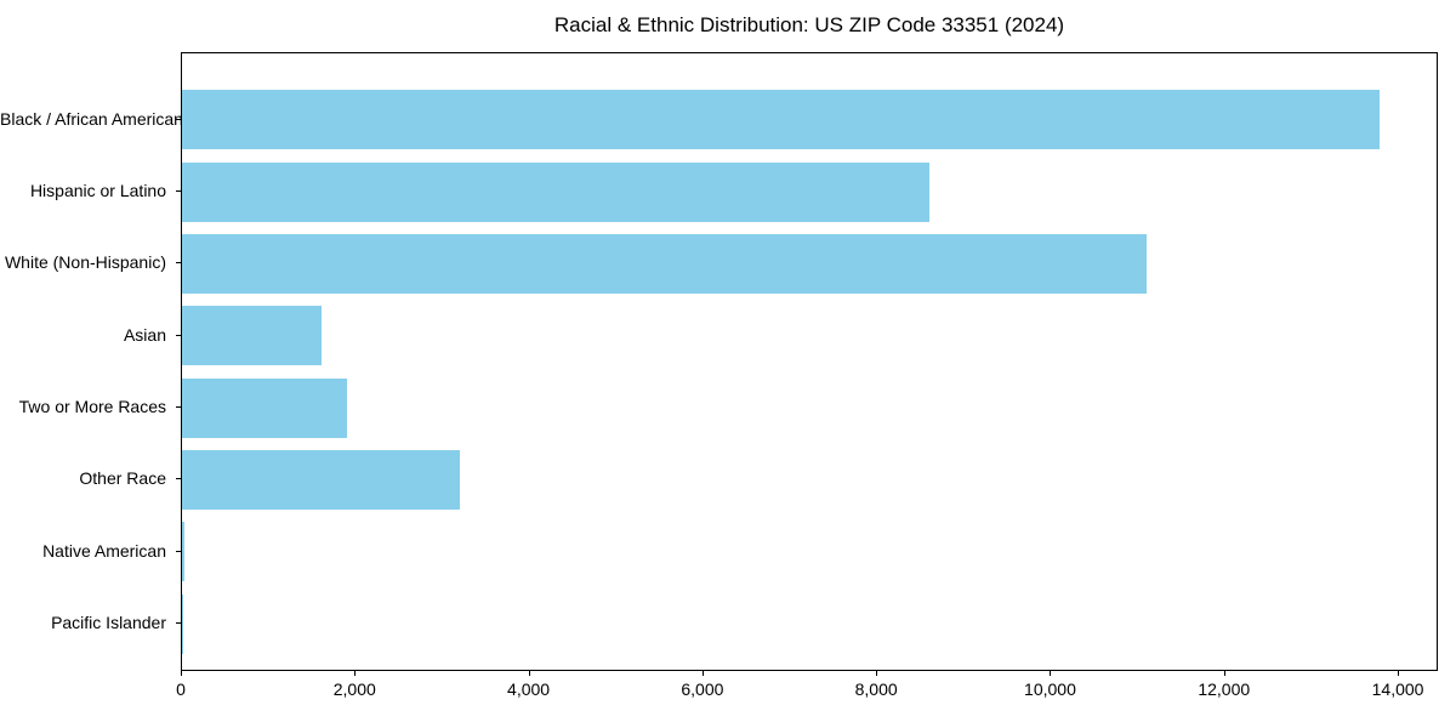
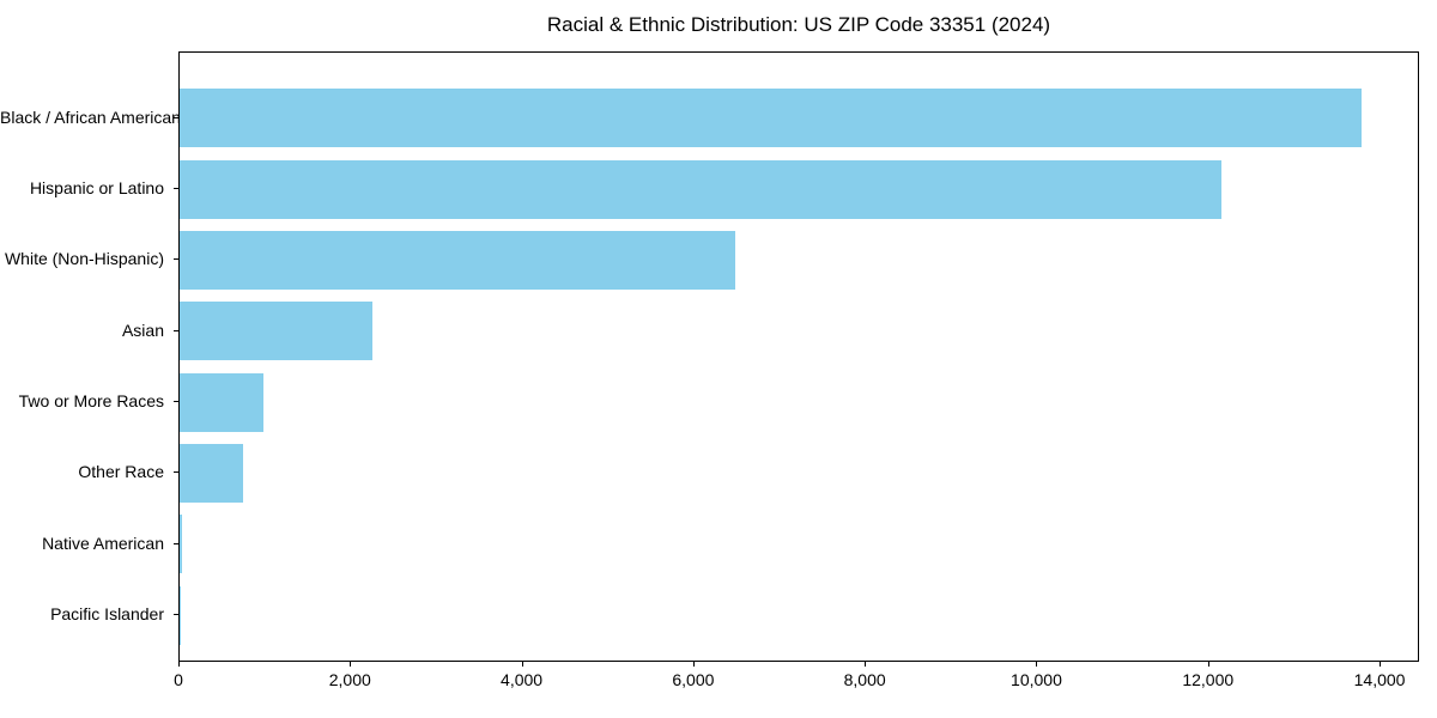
Hispanic or Latino: 8600 -> 12100
White (Non-Hispanic): 11100 -> 6500
Asian: 1600 -> 2200
Two or More Races: 1900 -> 1000
Other Race: 3200 -> 700
